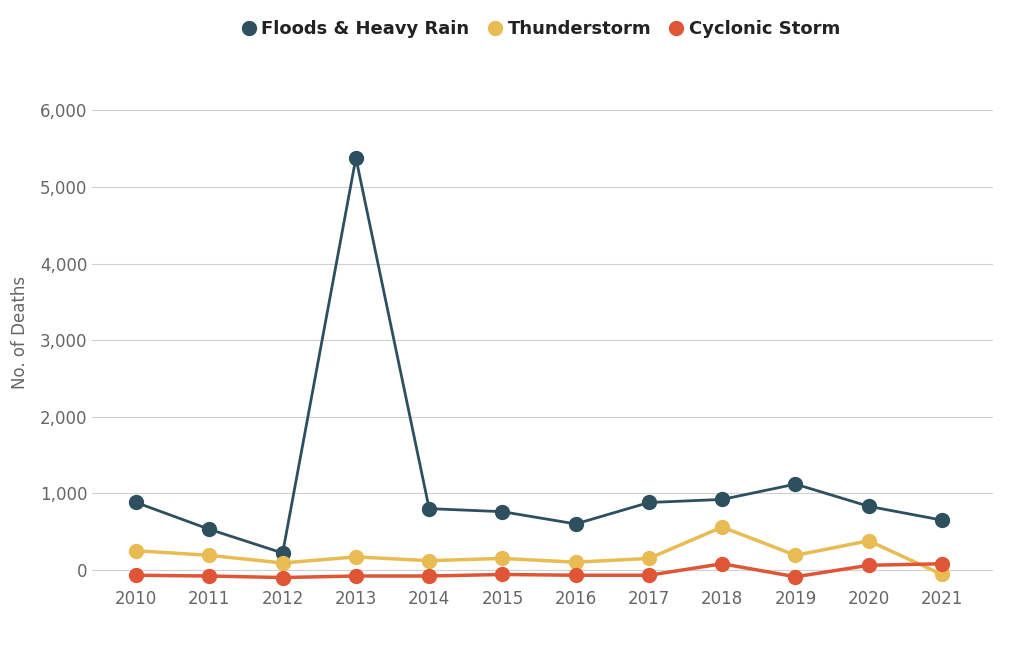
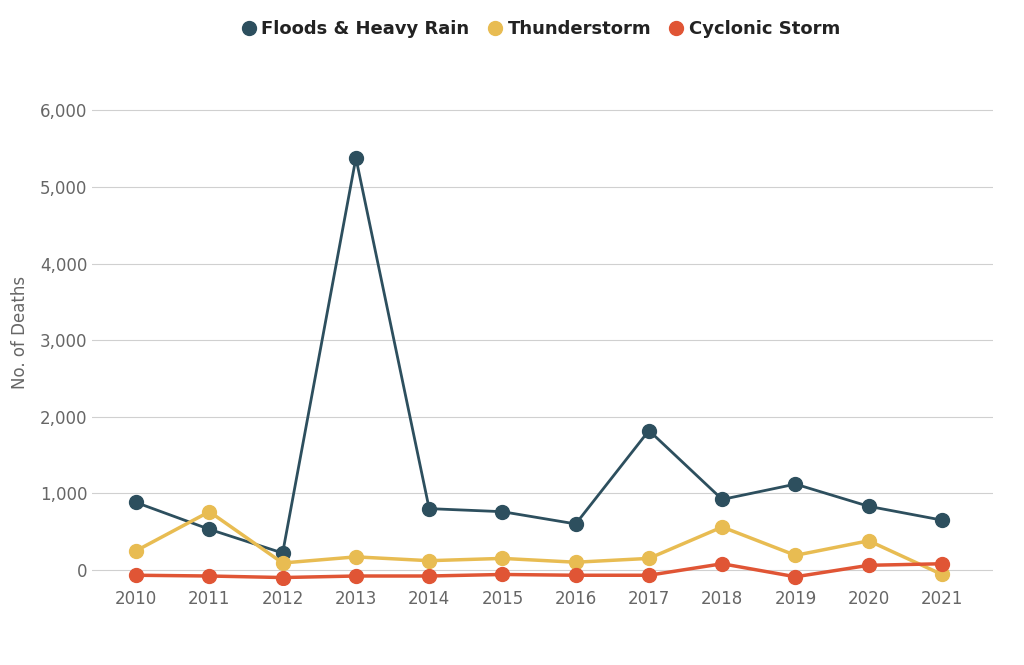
Thunderstorm/2011: 190 -> 760
Floods & Heavy Rain/2017: 880 -> 1,820
